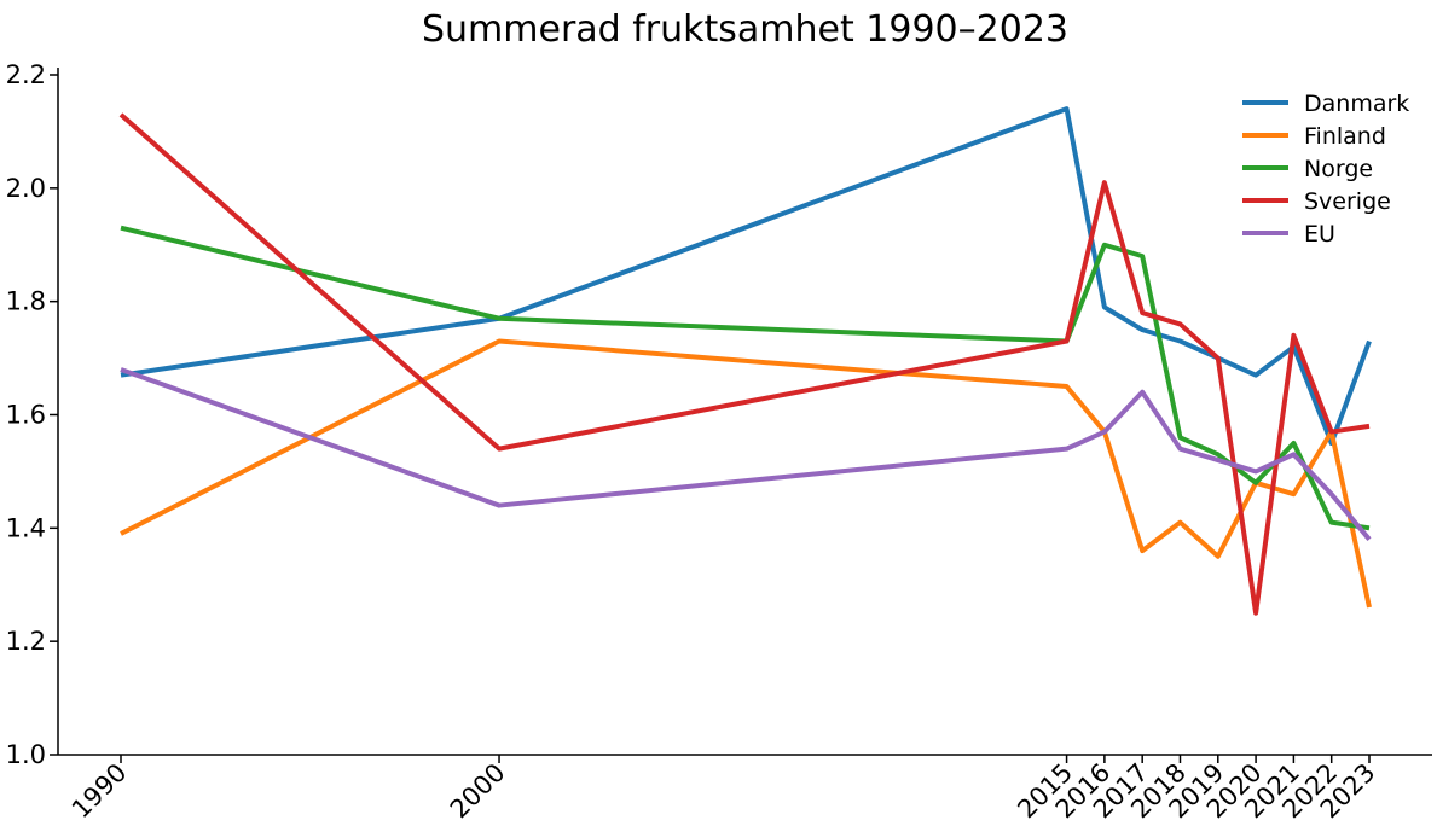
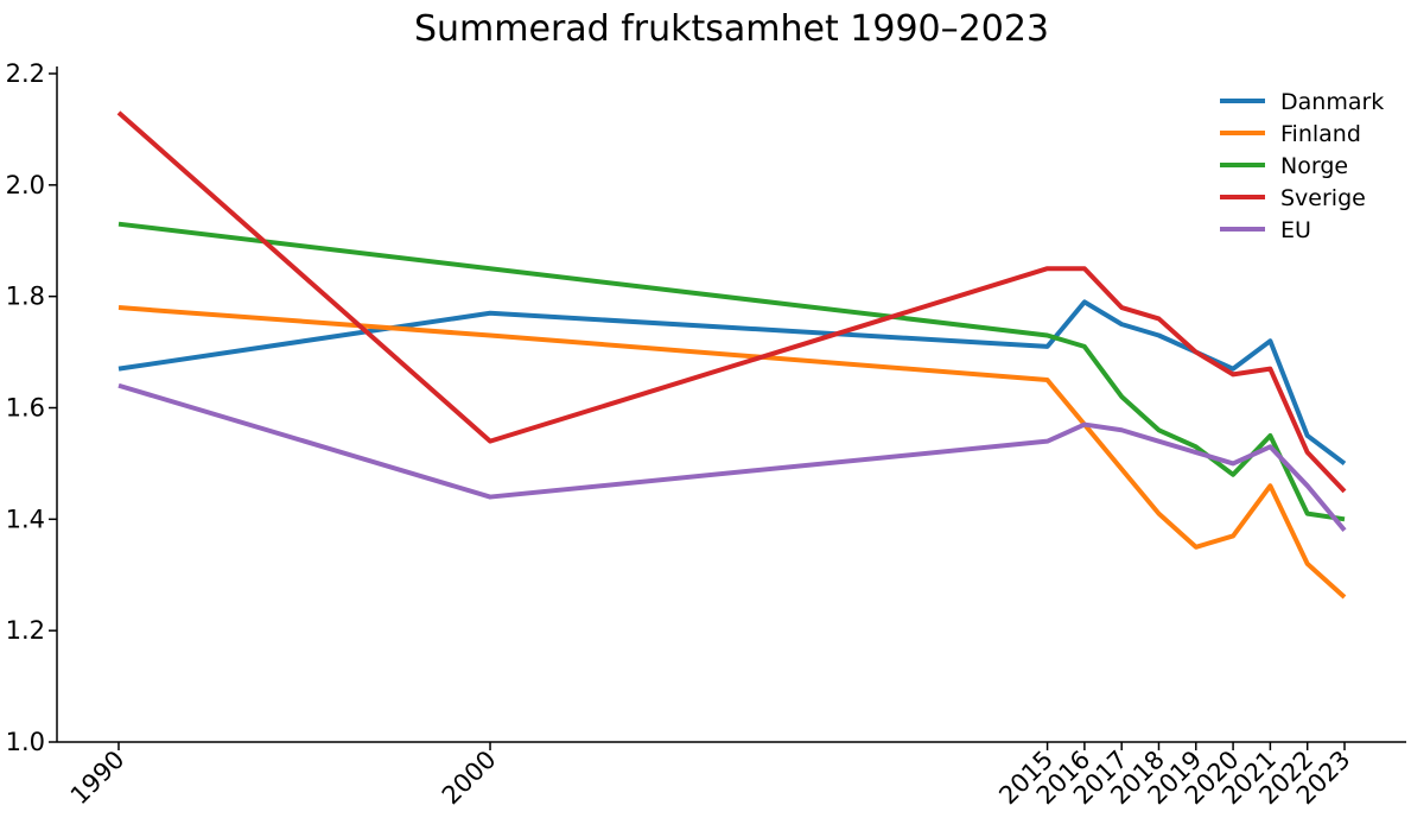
Finland/1990: 1.39 -> 1.78
EU/1990: 1.68 -> 1.64
Norge/2000: 1.77 -> 1.85
Danmark/2015: 2.14 -> 1.71
Sverige/2015: 1.73 -> 1.85
Norge/2016: 1.90 -> 1.71
Sverige/2016: 2.01 -> 1.85
Finland/2017: 1.36 -> 1.49
Norge/2017: 1.88 -> 1.62
EU/2017: 1.64 -> 1.56
Finland/2020: 1.48 -> 1.37
Sverige/2020: 1.25 -> 1.66
Sverige/2021: 1.74 -> 1.67
Finland/2022: 1.57 -> 1.32
Sverige/2022: 1.57 -> 1.52
Danmark/2023: 1.73 -> 1.50
Sverige/2023: 1.58 -> 1.45
